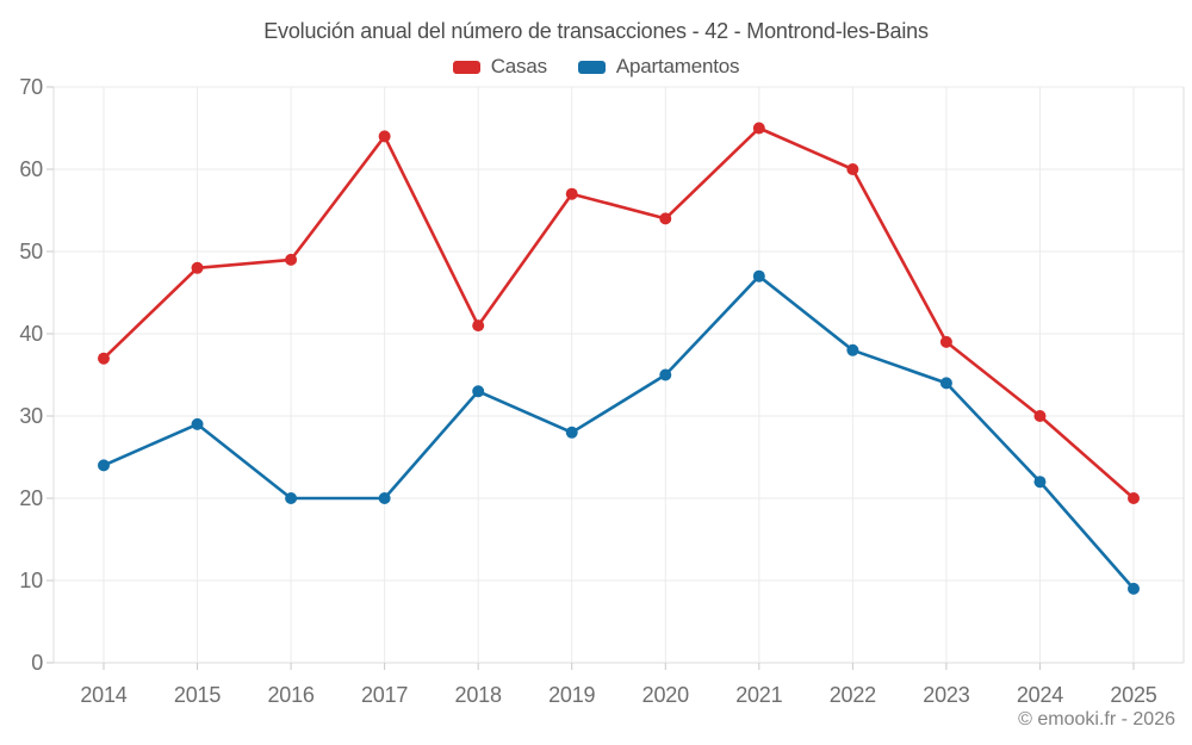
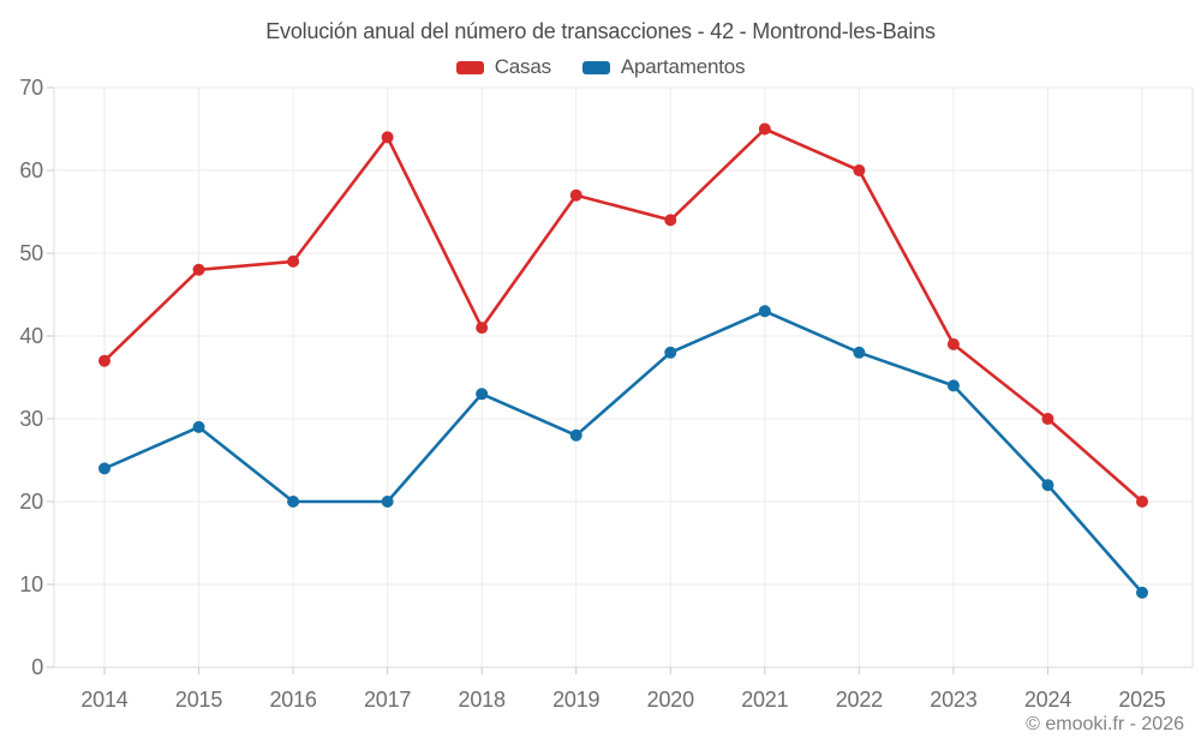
Apartamentos/2020: 35 -> 38
Apartamentos/2021: 47 -> 43
